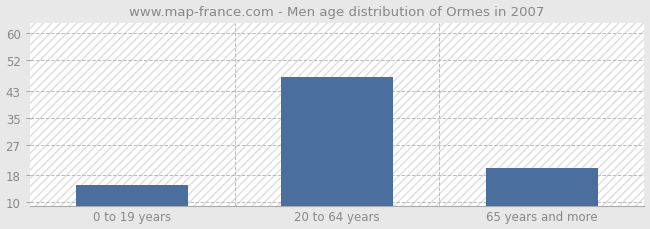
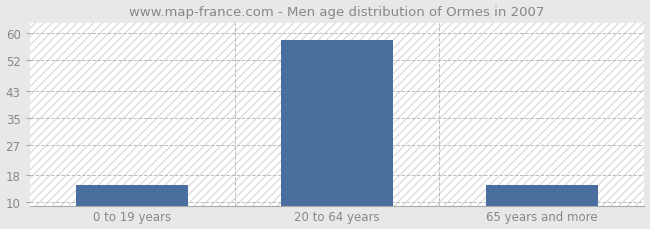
20 to 64 years: 47 -> 58
65 years and more: 20 -> 15
